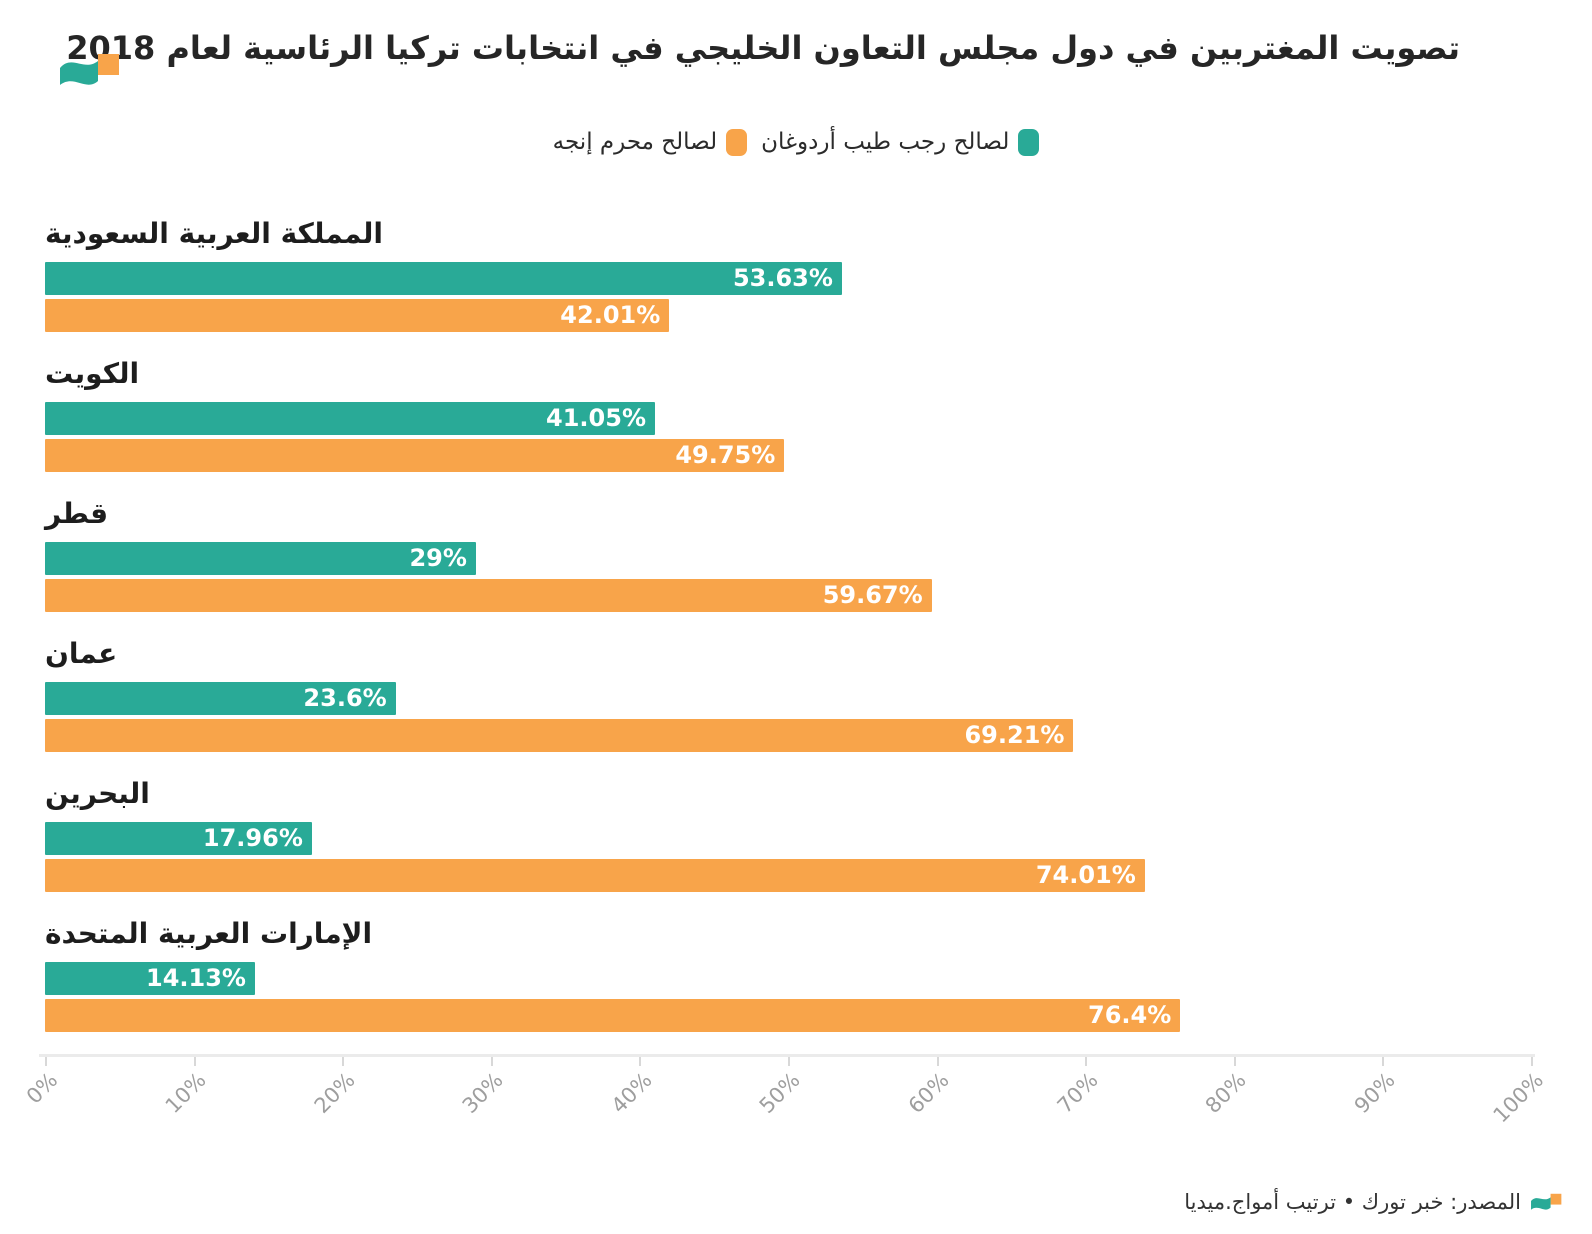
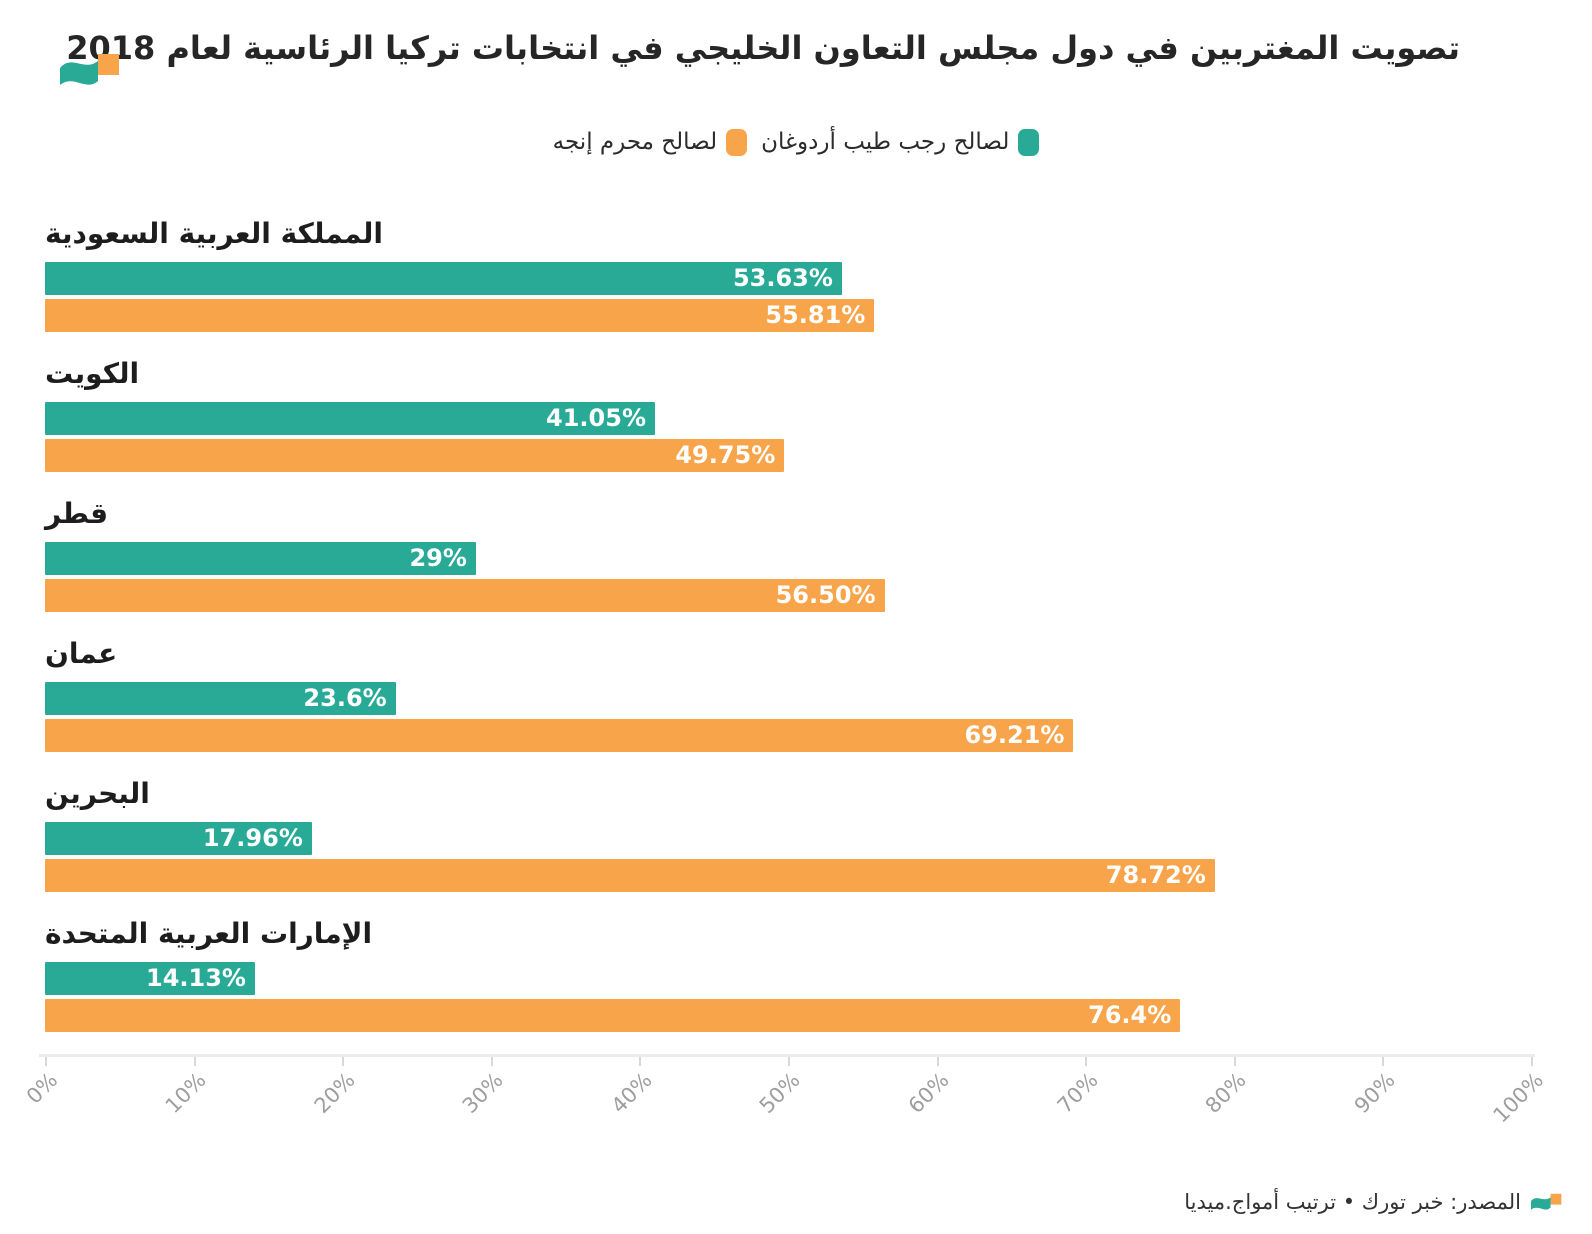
لصالح محرم إنجه/المملكة العربية السعودية: 42.01% -> 55.81%
لصالح محرم إنجه/قطر: 59.67% -> 56.50%
لصالح محرم إنجه/البحرين: 74.01% -> 78.72%
